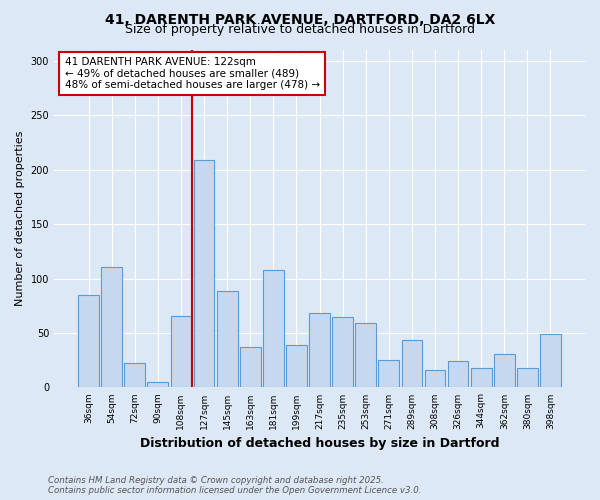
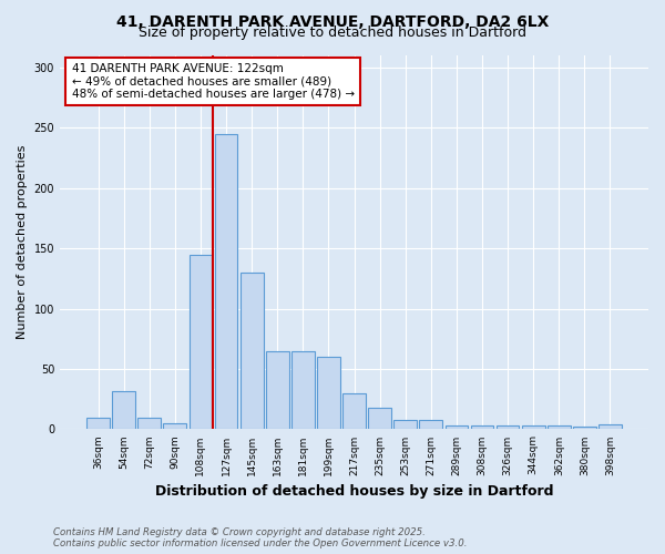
36sqm: 85 -> 10
54sqm: 111 -> 32
72sqm: 22 -> 10
108sqm: 66 -> 145
127sqm: 209 -> 245
145sqm: 89 -> 130
163sqm: 37 -> 65
181sqm: 108 -> 65
199sqm: 39 -> 60
217sqm: 68 -> 30
235sqm: 65 -> 18
253sqm: 59 -> 8
271sqm: 25 -> 8
289sqm: 44 -> 3
308sqm: 16 -> 3
326sqm: 24 -> 3
344sqm: 18 -> 3
362sqm: 31 -> 3
380sqm: 18 -> 2
398sqm: 49 -> 4
